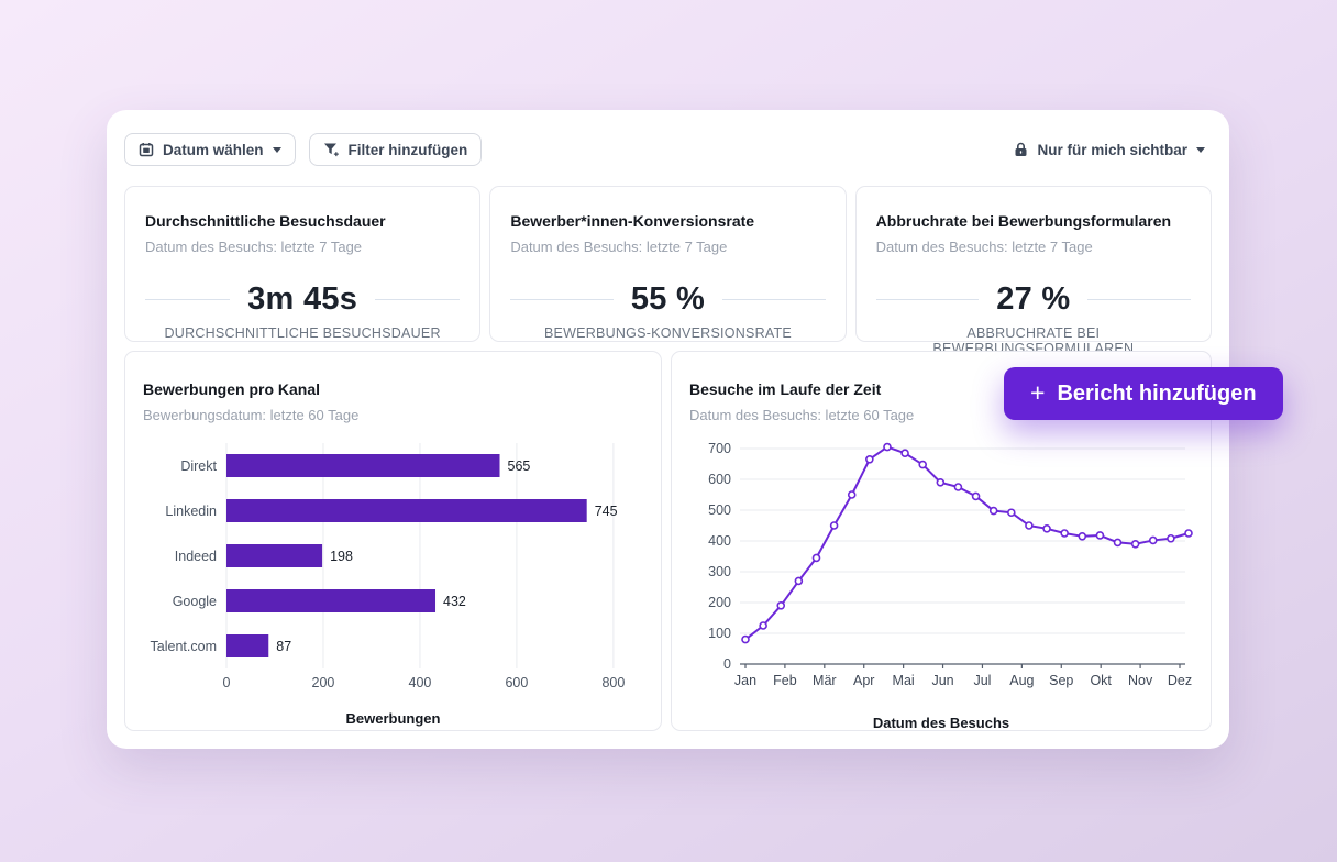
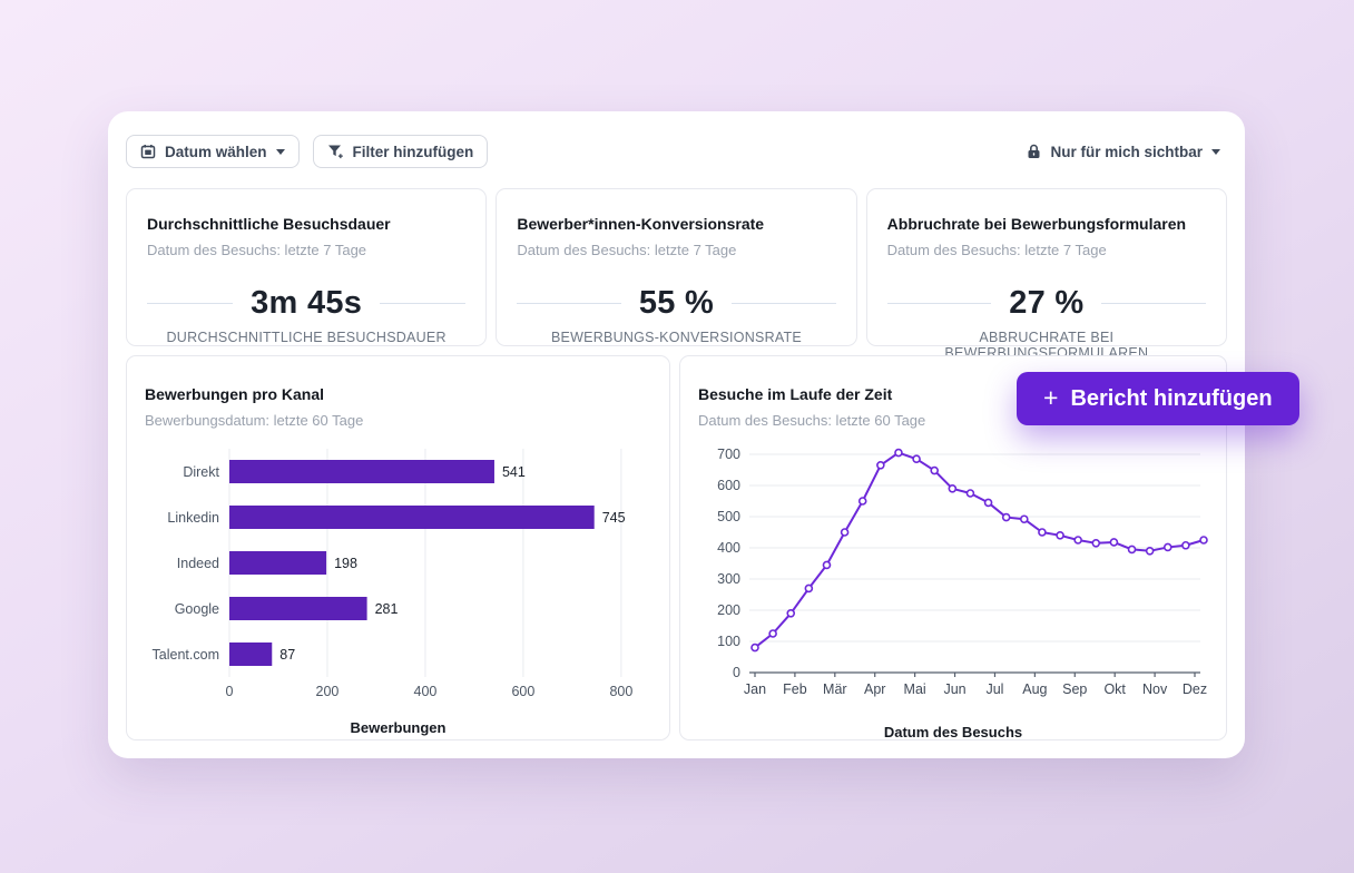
Bewerbungen pro Kanal/Direkt: 565 -> 541
Bewerbungen pro Kanal/Google: 432 -> 281
